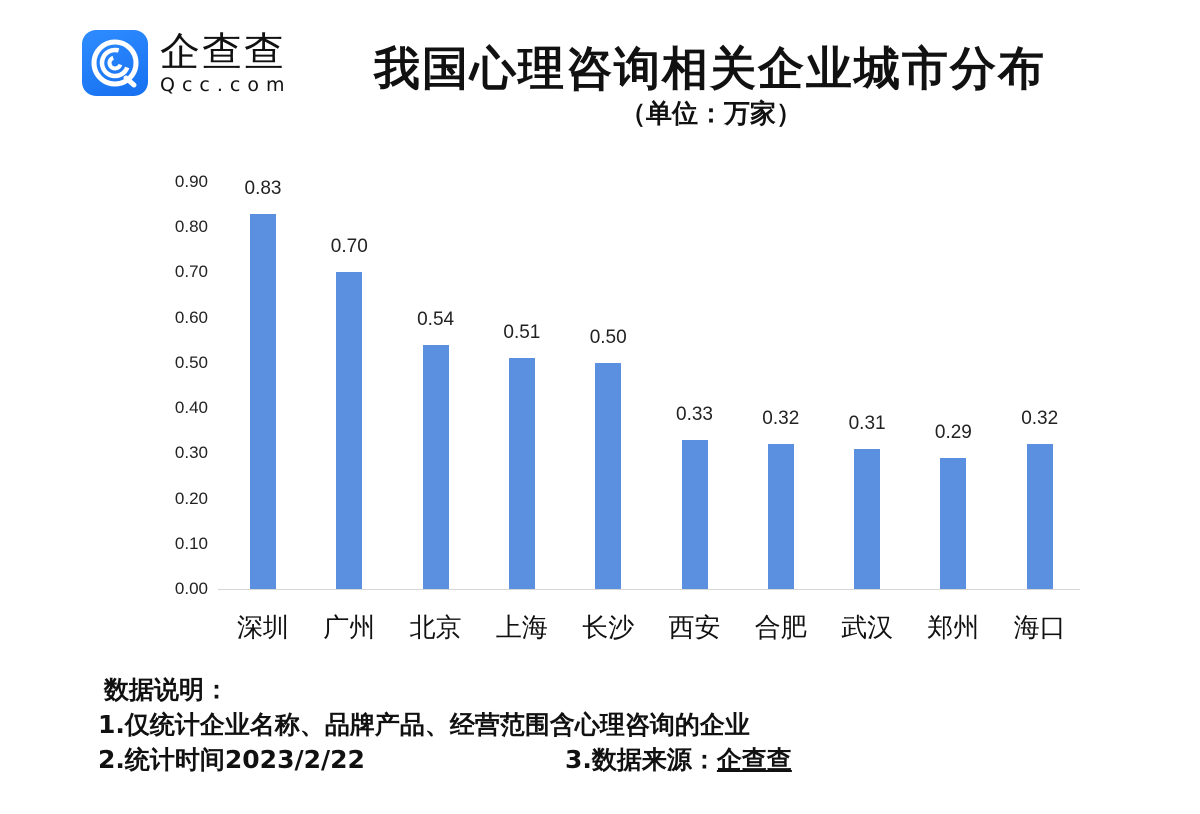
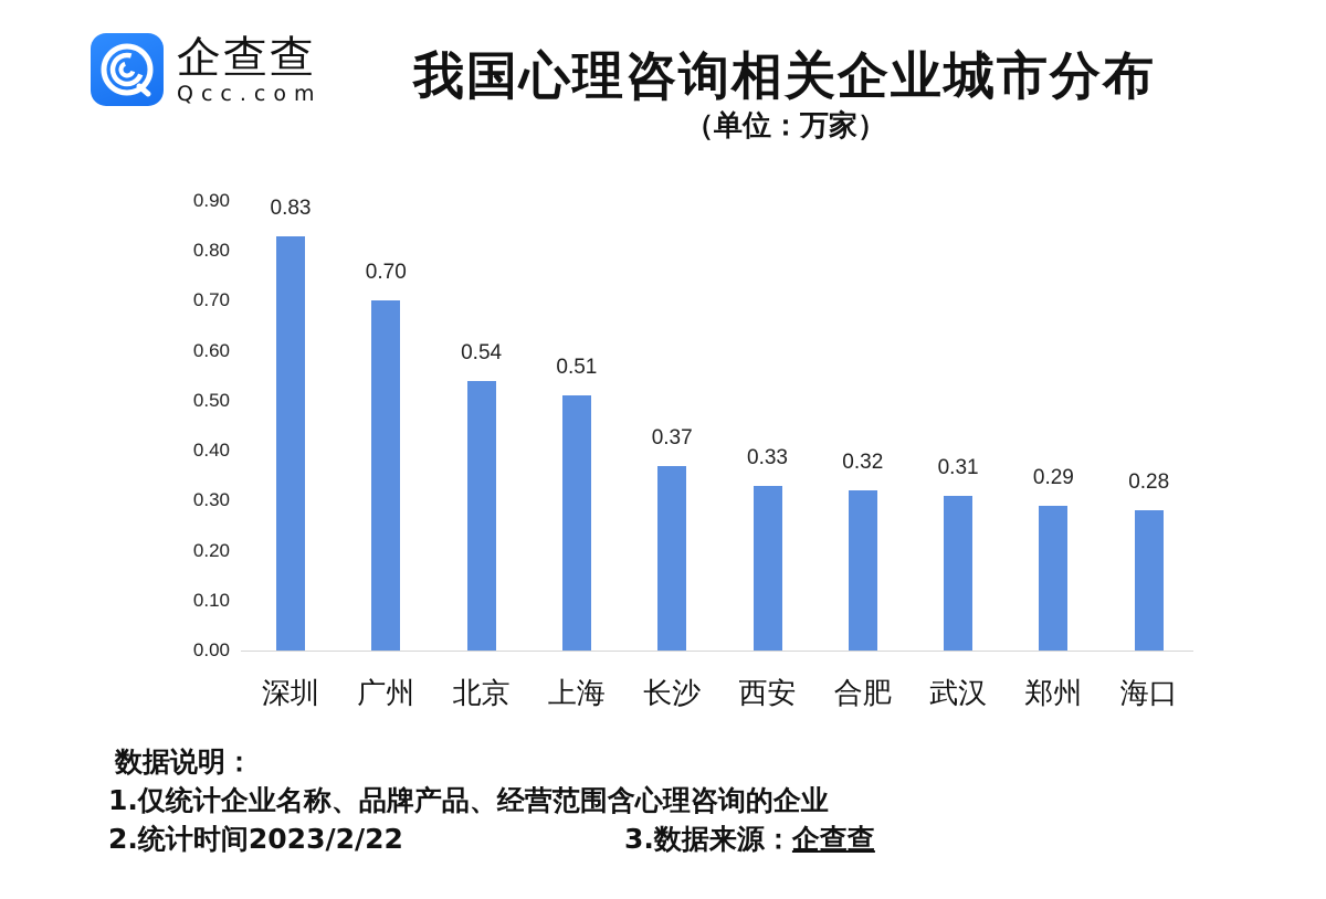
长沙: 0.50 -> 0.37
海口: 0.32 -> 0.28
